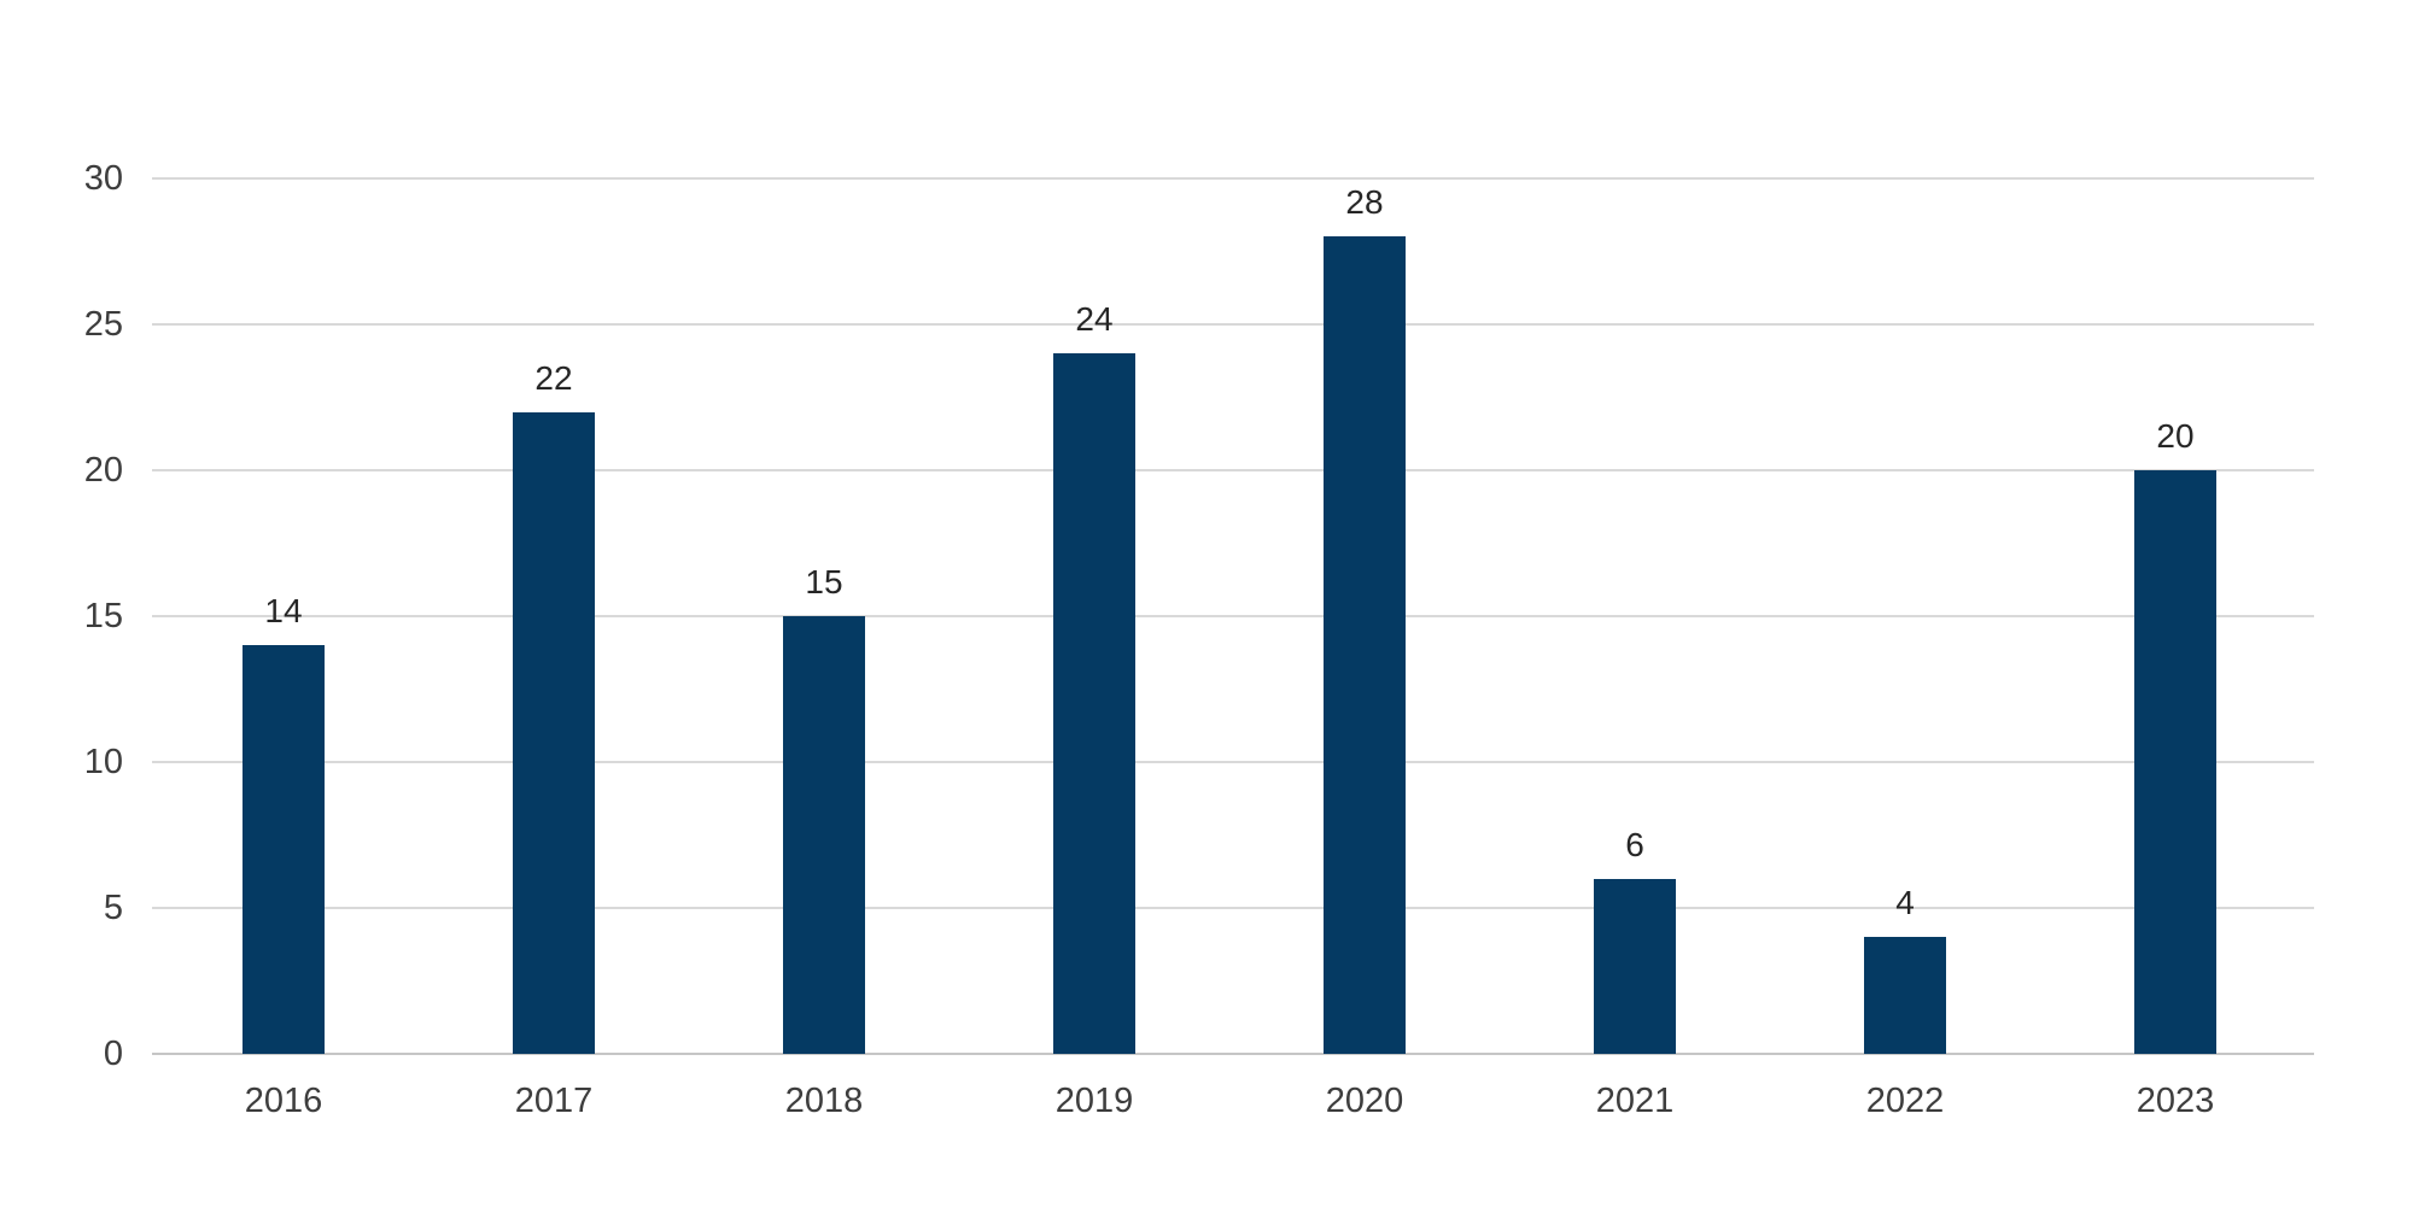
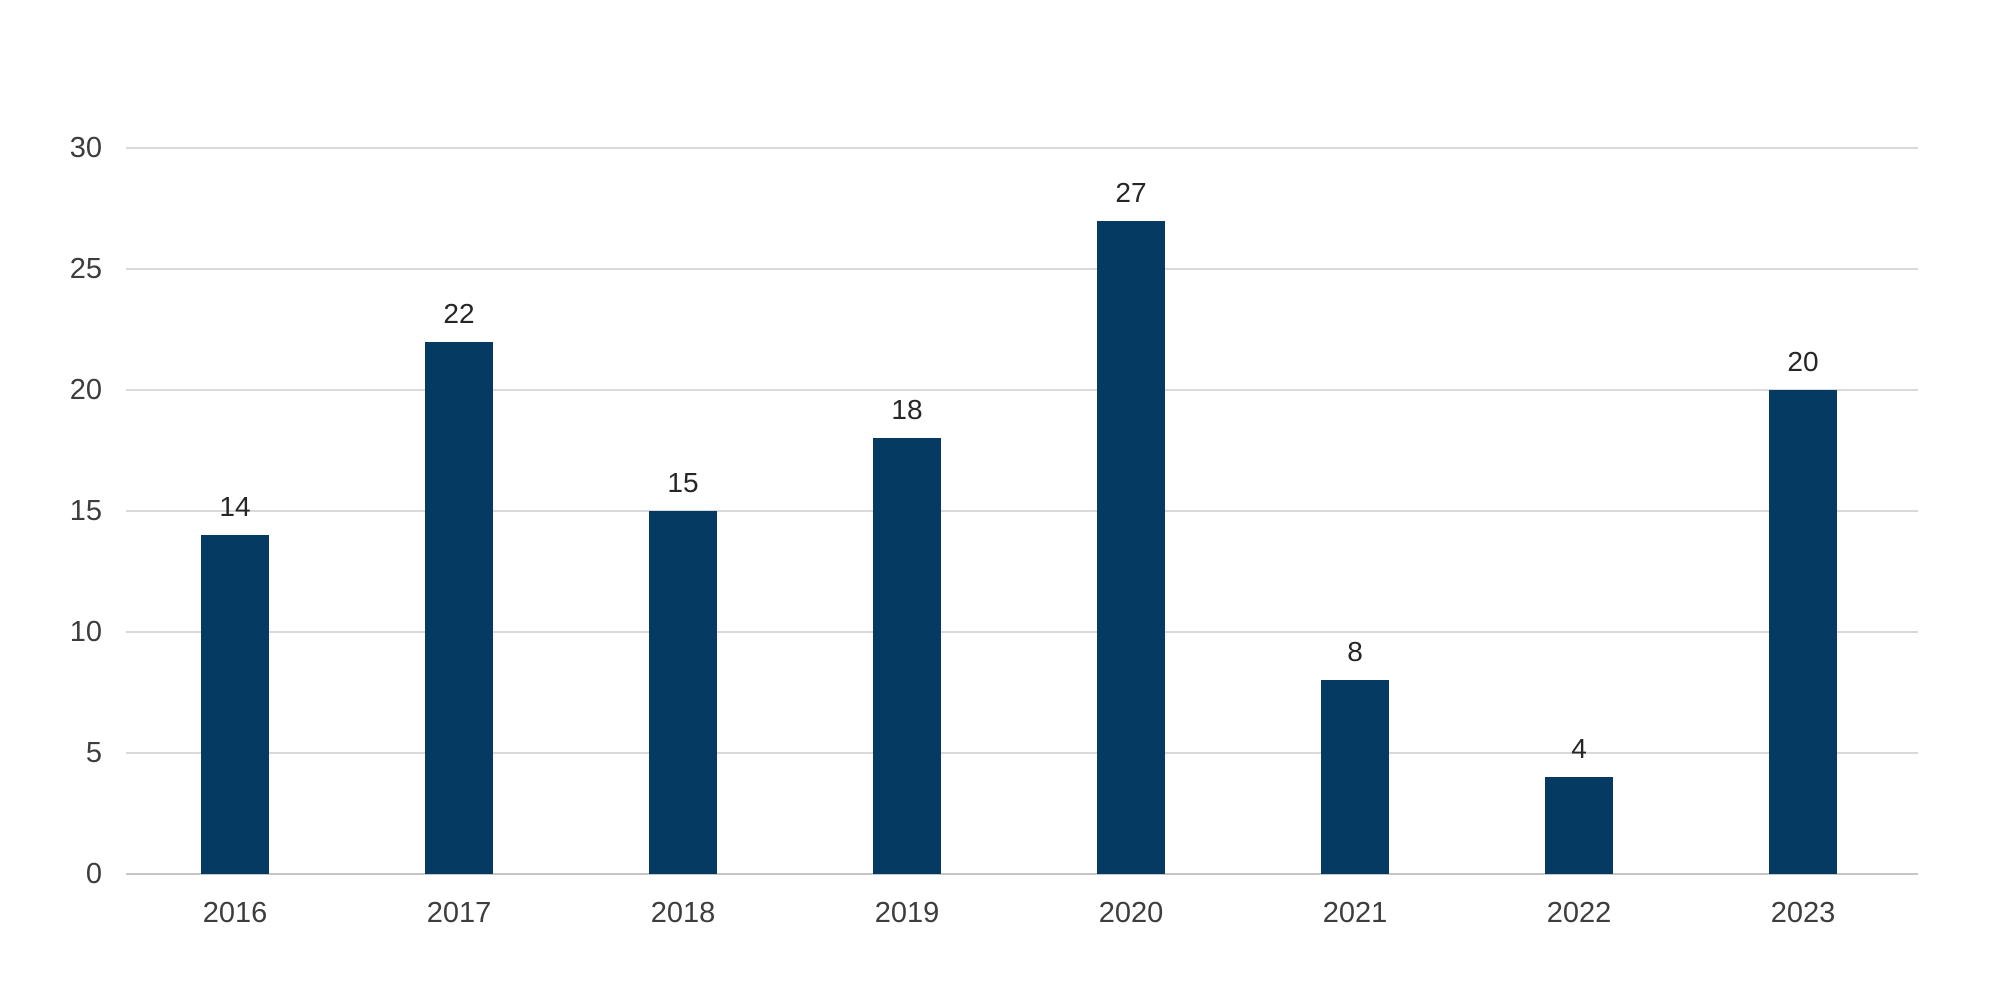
2019: 24 -> 18
2020: 28 -> 27
2021: 6 -> 8
